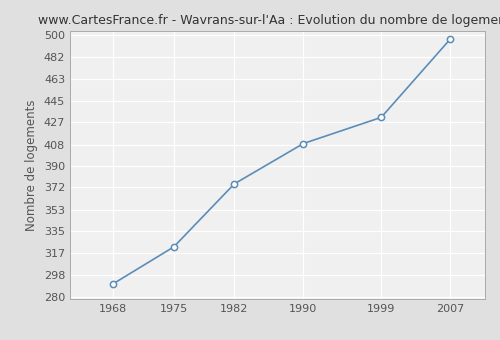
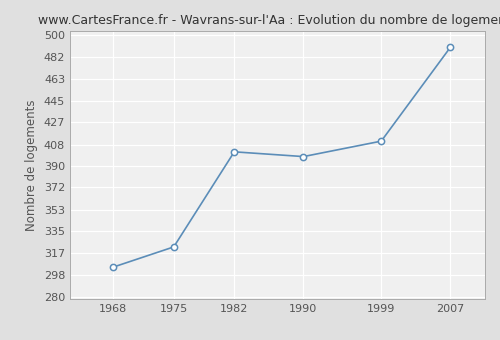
1968: 291 -> 305
1982: 375 -> 402
1990: 409 -> 398
1999: 431 -> 411
2007: 497 -> 490
